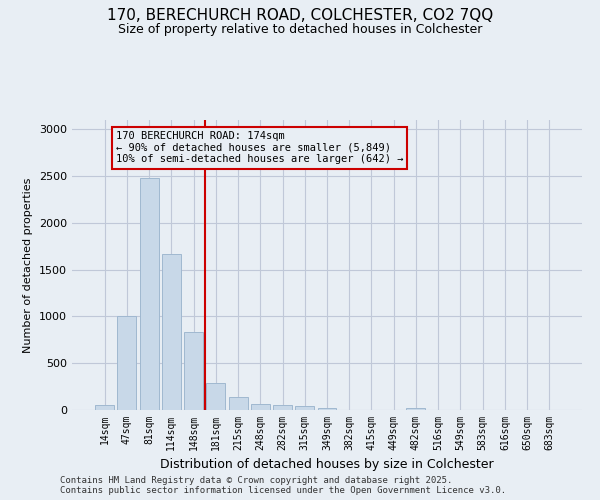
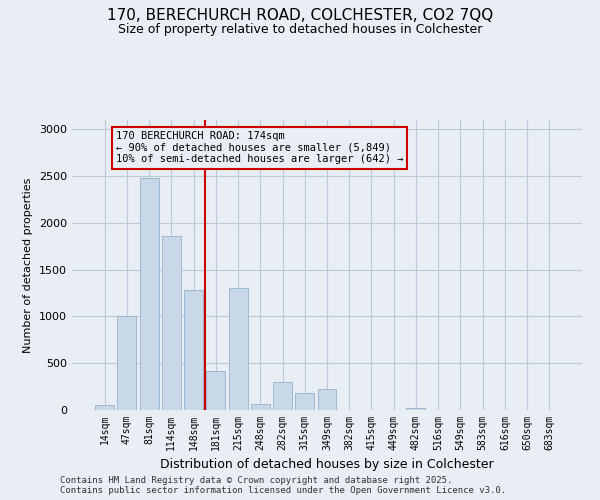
114sqm: 1670 -> 1860
148sqm: 840 -> 1280
181sqm: 290 -> 420
215sqm: 140 -> 1300
282sqm: 60 -> 300
315sqm: 40 -> 180
349sqm: 20 -> 220
